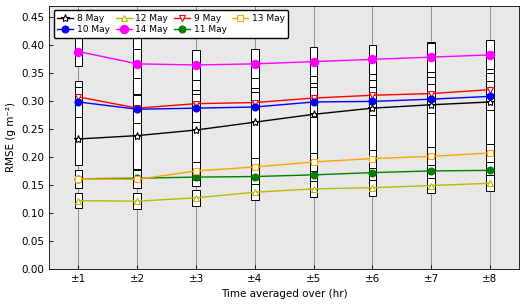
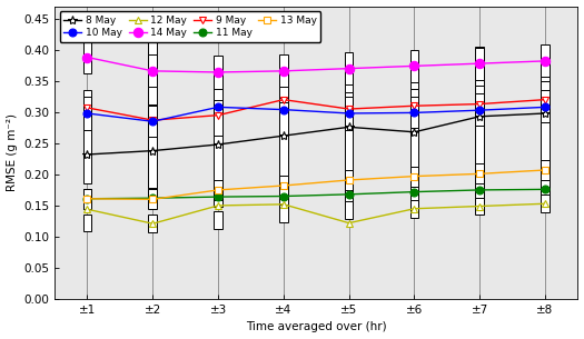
12 May/±1: 0.122 -> 0.144
10 May/±3: 0.287 -> 0.308
12 May/±3: 0.127 -> 0.150
9 May/±4: 0.297 -> 0.320
10 May/±4: 0.289 -> 0.304
12 May/±4: 0.137 -> 0.152
12 May/±5: 0.143 -> 0.122
8 May/±6: 0.287 -> 0.268
